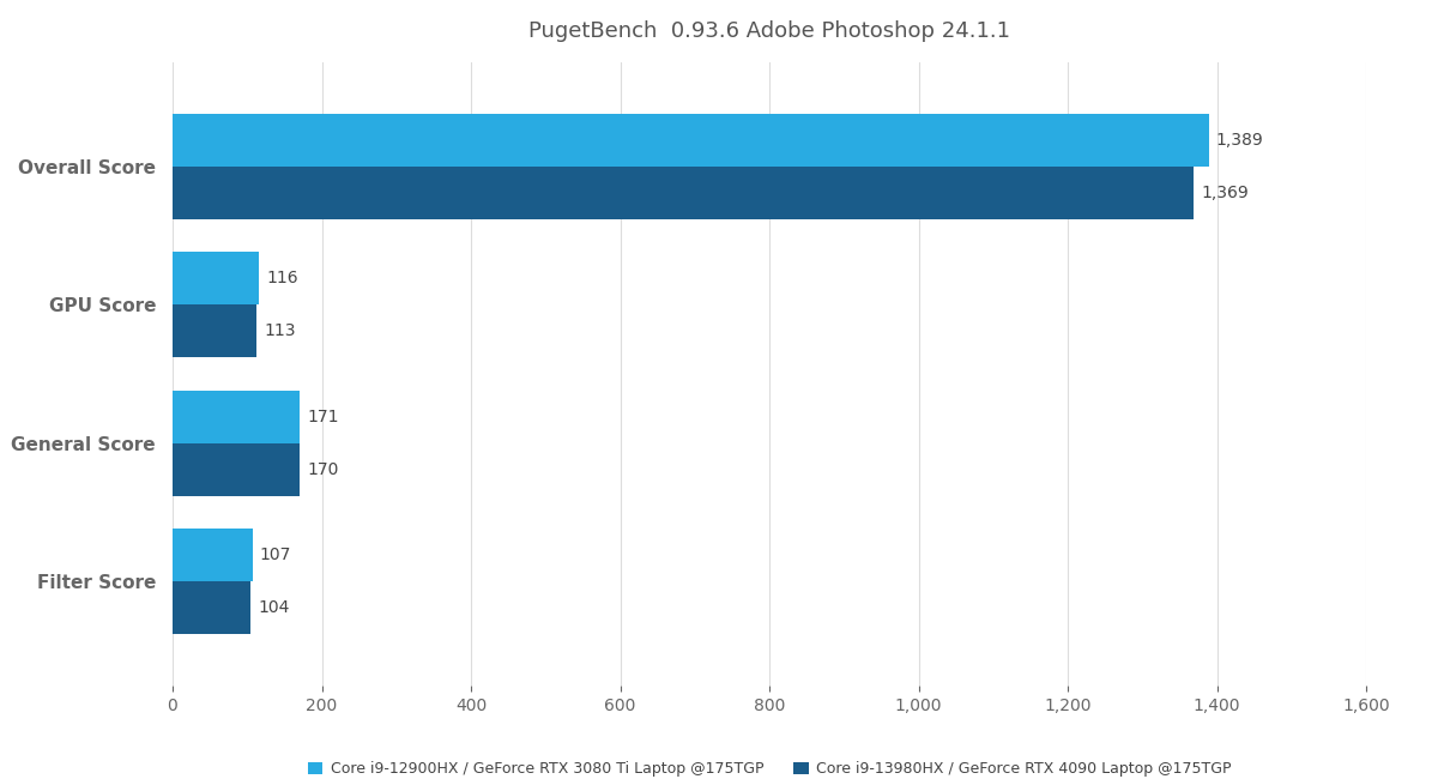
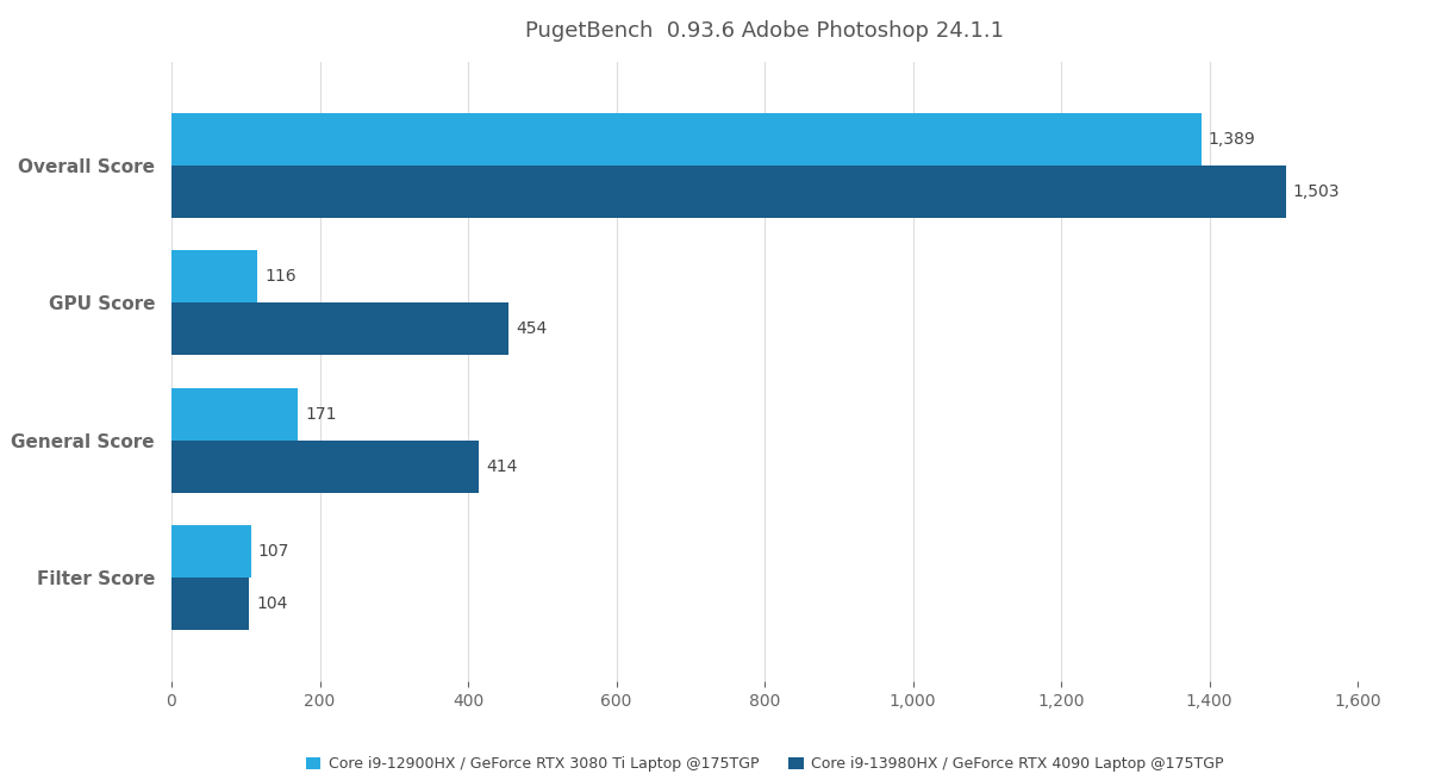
Core i9-13980HX / GeForce RTX 4090 Laptop @175TGP/Overall Score: 1,369 -> 1,503
Core i9-13980HX / GeForce RTX 4090 Laptop @175TGP/GPU Score: 113 -> 454
Core i9-13980HX / GeForce RTX 4090 Laptop @175TGP/General Score: 170 -> 414
